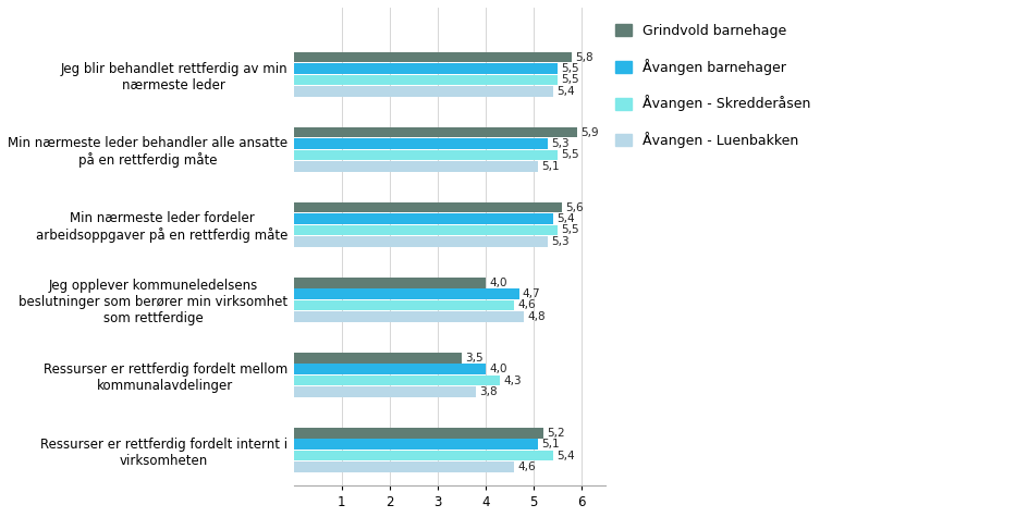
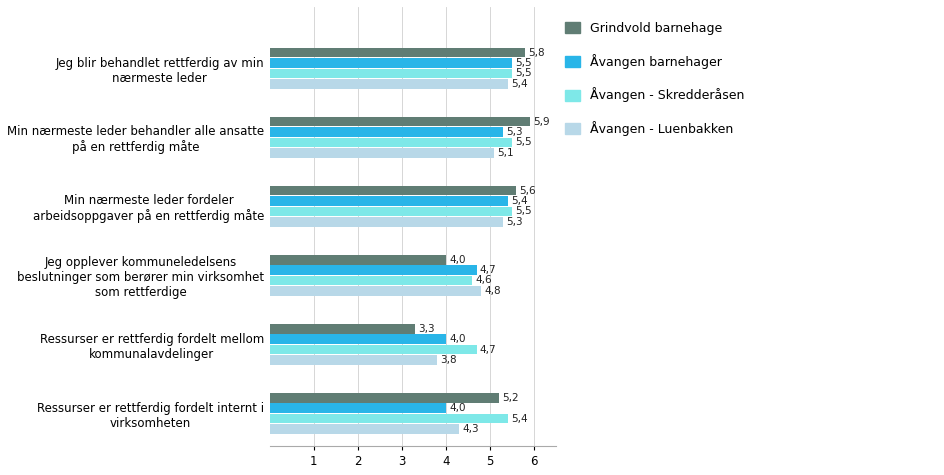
Grindvold barnehage/Ressurser er rettferdig fordelt mellom kommunalavdelinger: 3,5 -> 3,3
Åvangen - Skredderåsen/Ressurser er rettferdig fordelt mellom kommunalavdelinger: 4,3 -> 4,7
Åvangen barnehager/Ressurser er rettferdig fordelt internt i virksomheten: 5,1 -> 4,0
Åvangen - Luenbakken/Ressurser er rettferdig fordelt internt i virksomheten: 4,6 -> 4,3
